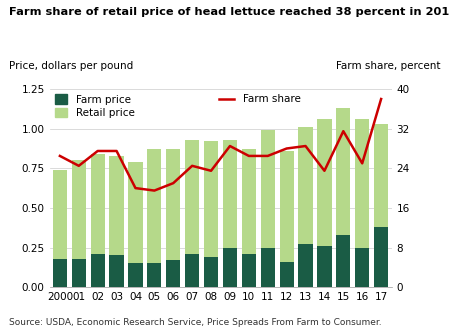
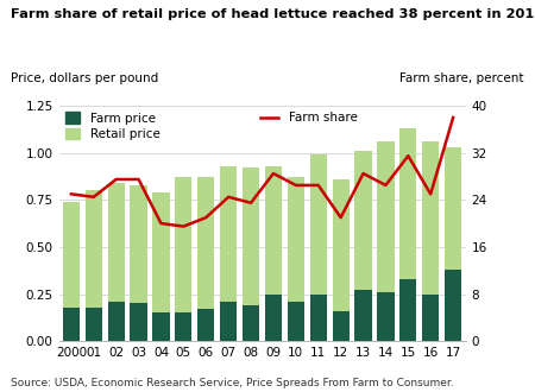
Farm share/2000: 26.5 -> 25.0
Farm share/12: 28.0 -> 21.0
Farm share/14: 23.5 -> 26.5
